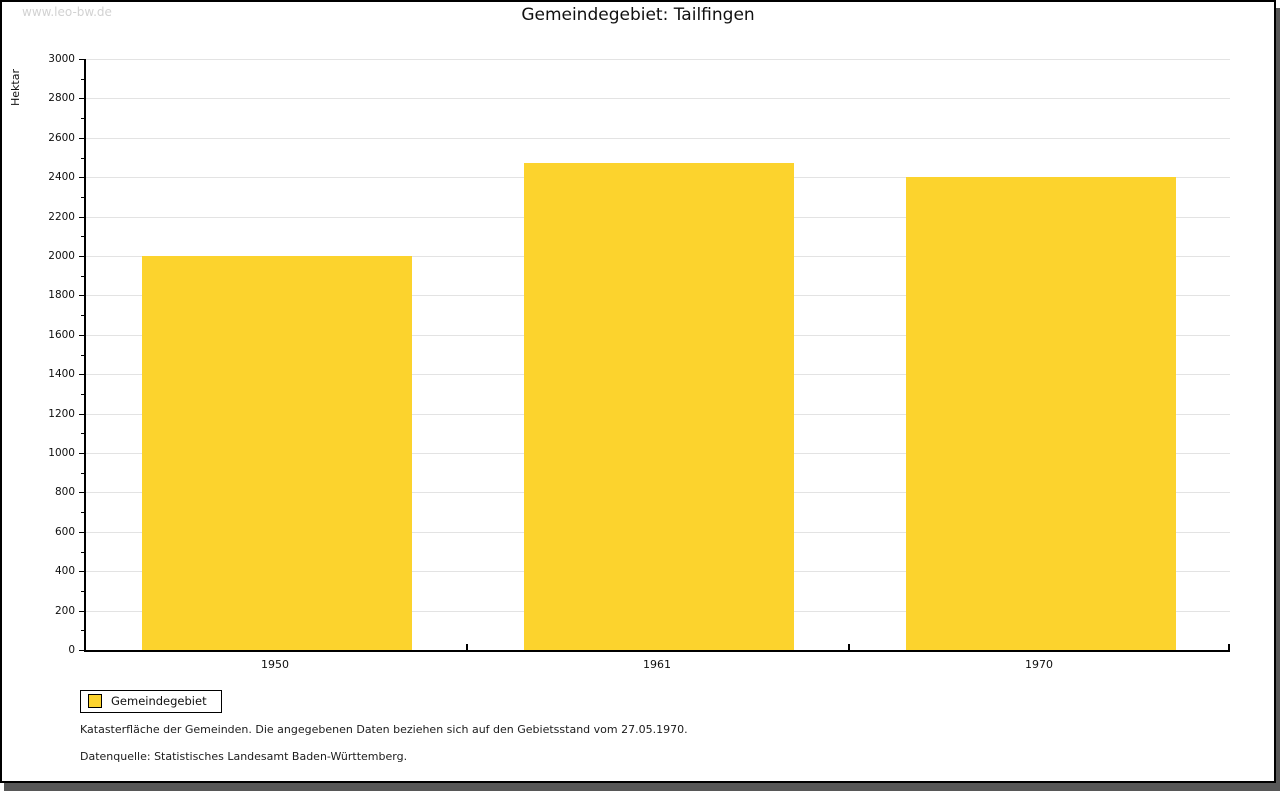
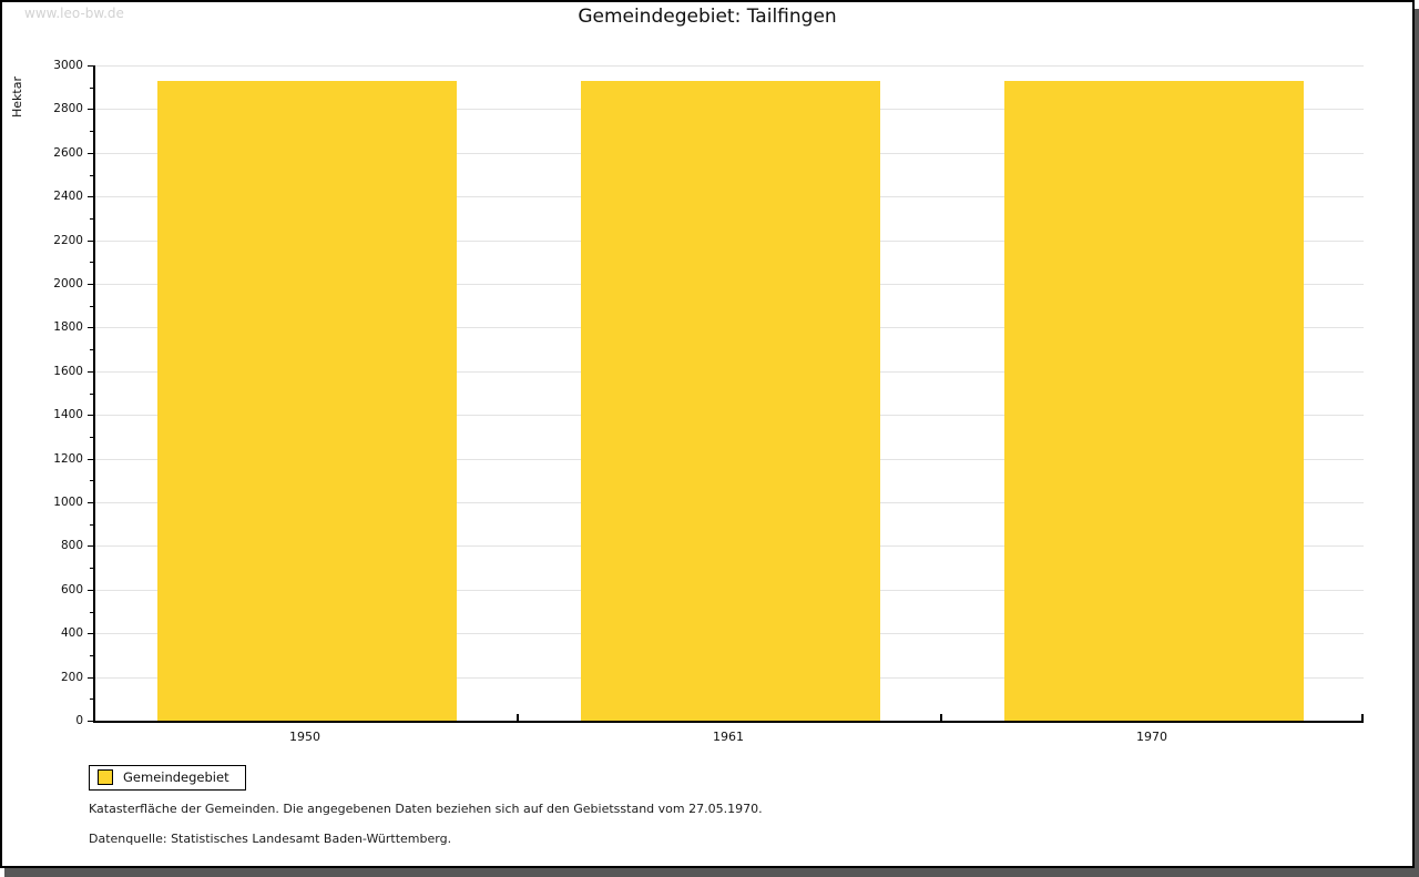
1950: 2000 -> 2930
1961: 2470 -> 2930
1970: 2400 -> 2930
